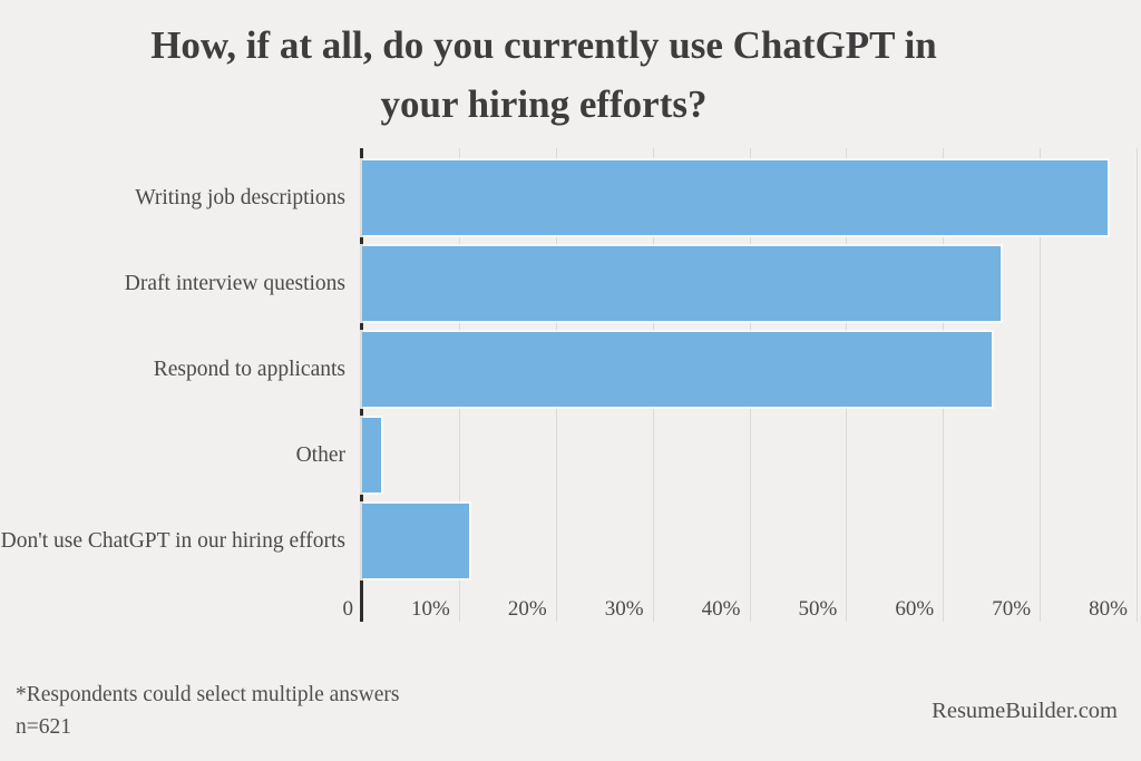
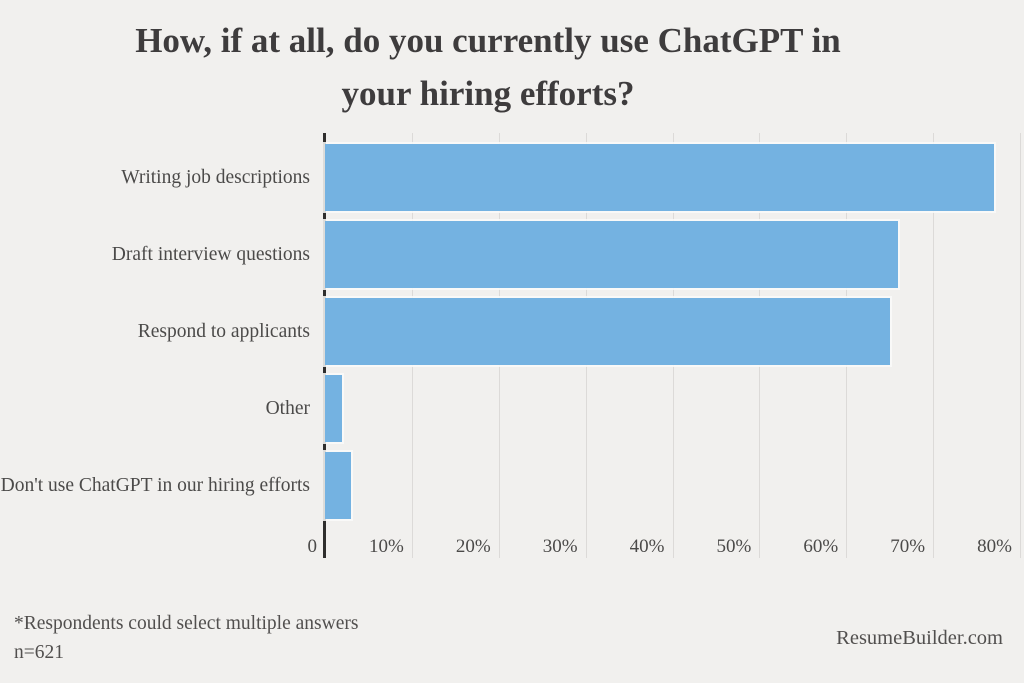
Don't use ChatGPT in our hiring efforts: 11% -> 3%
